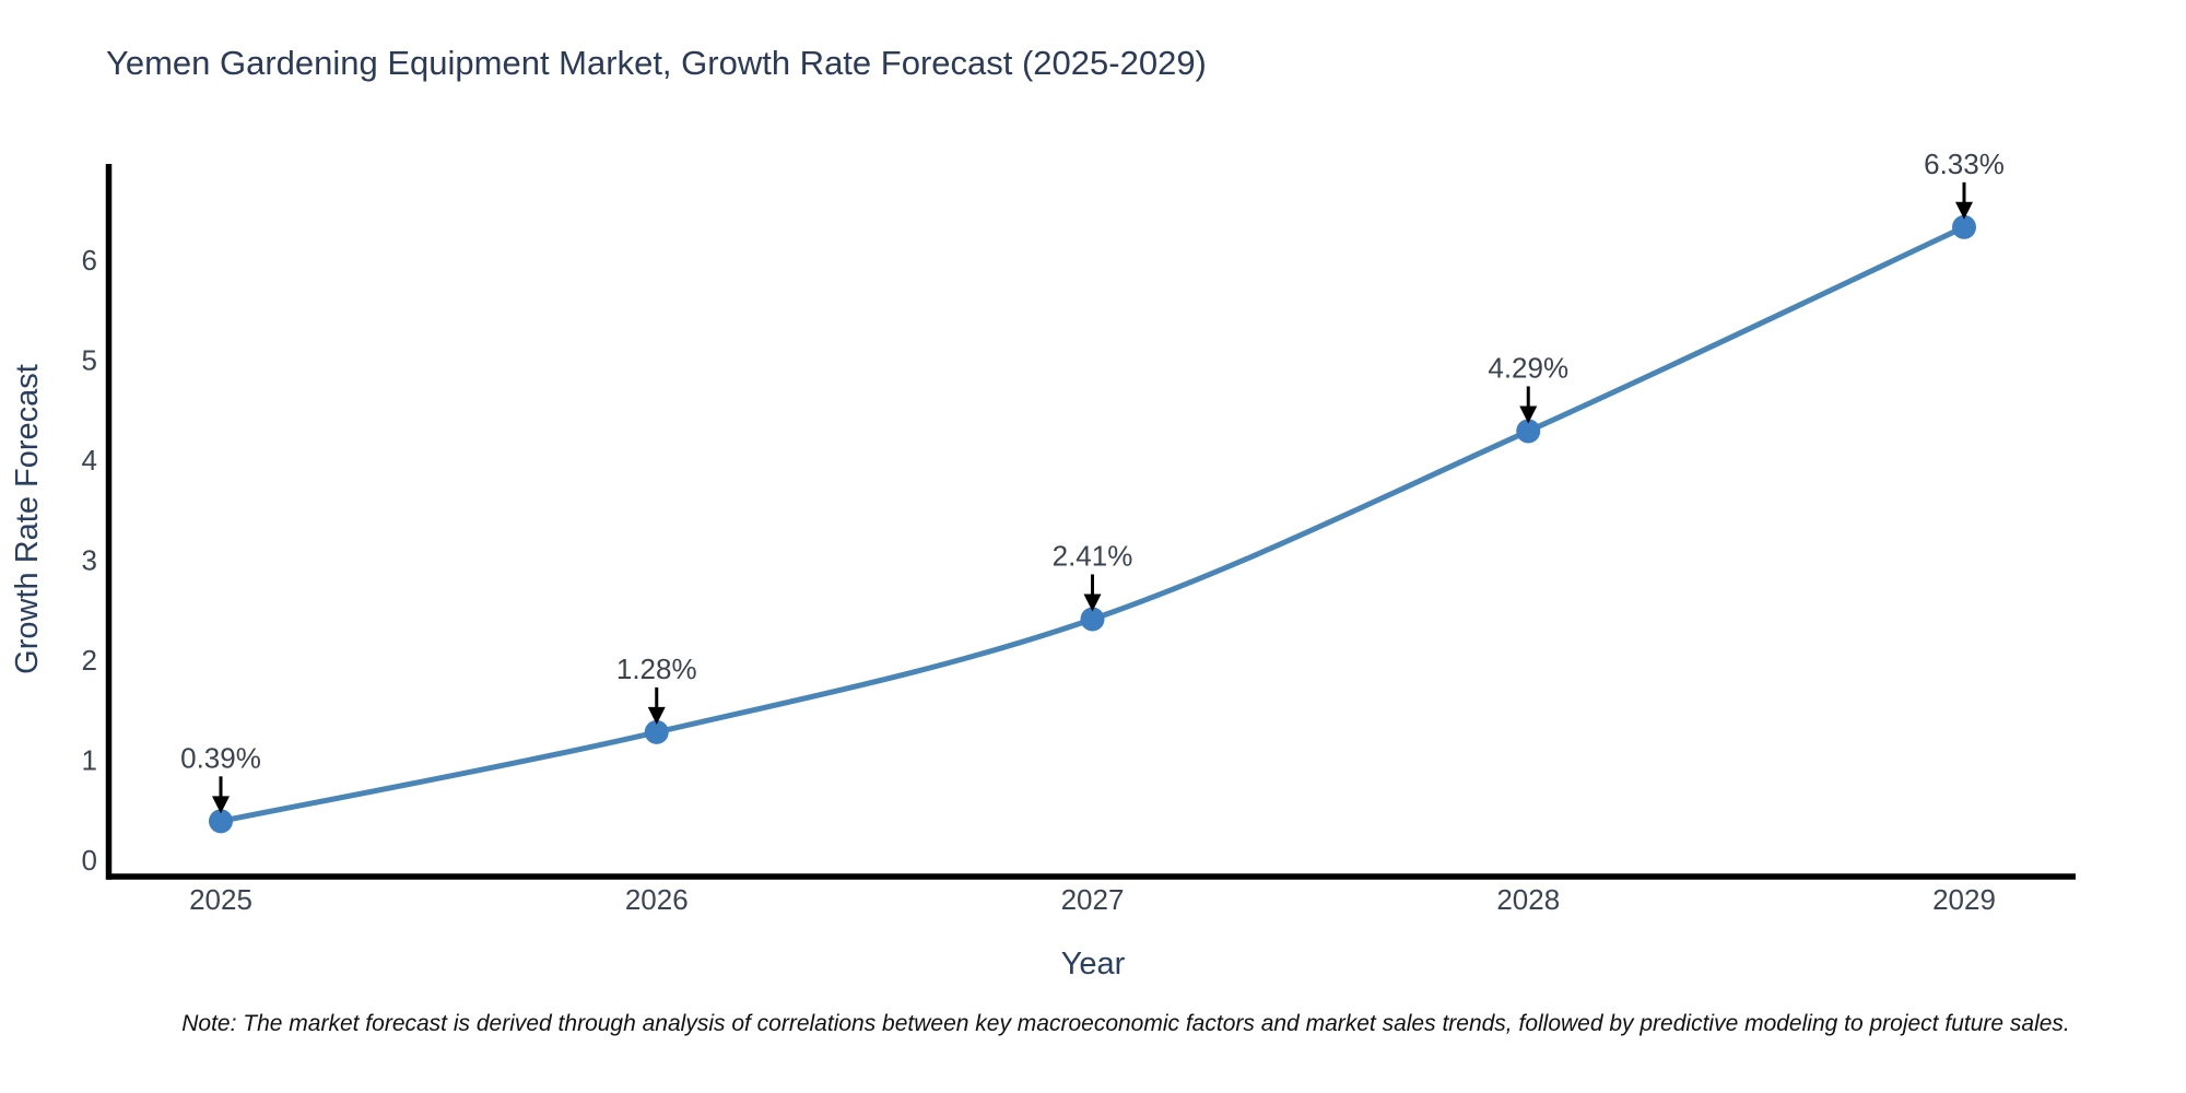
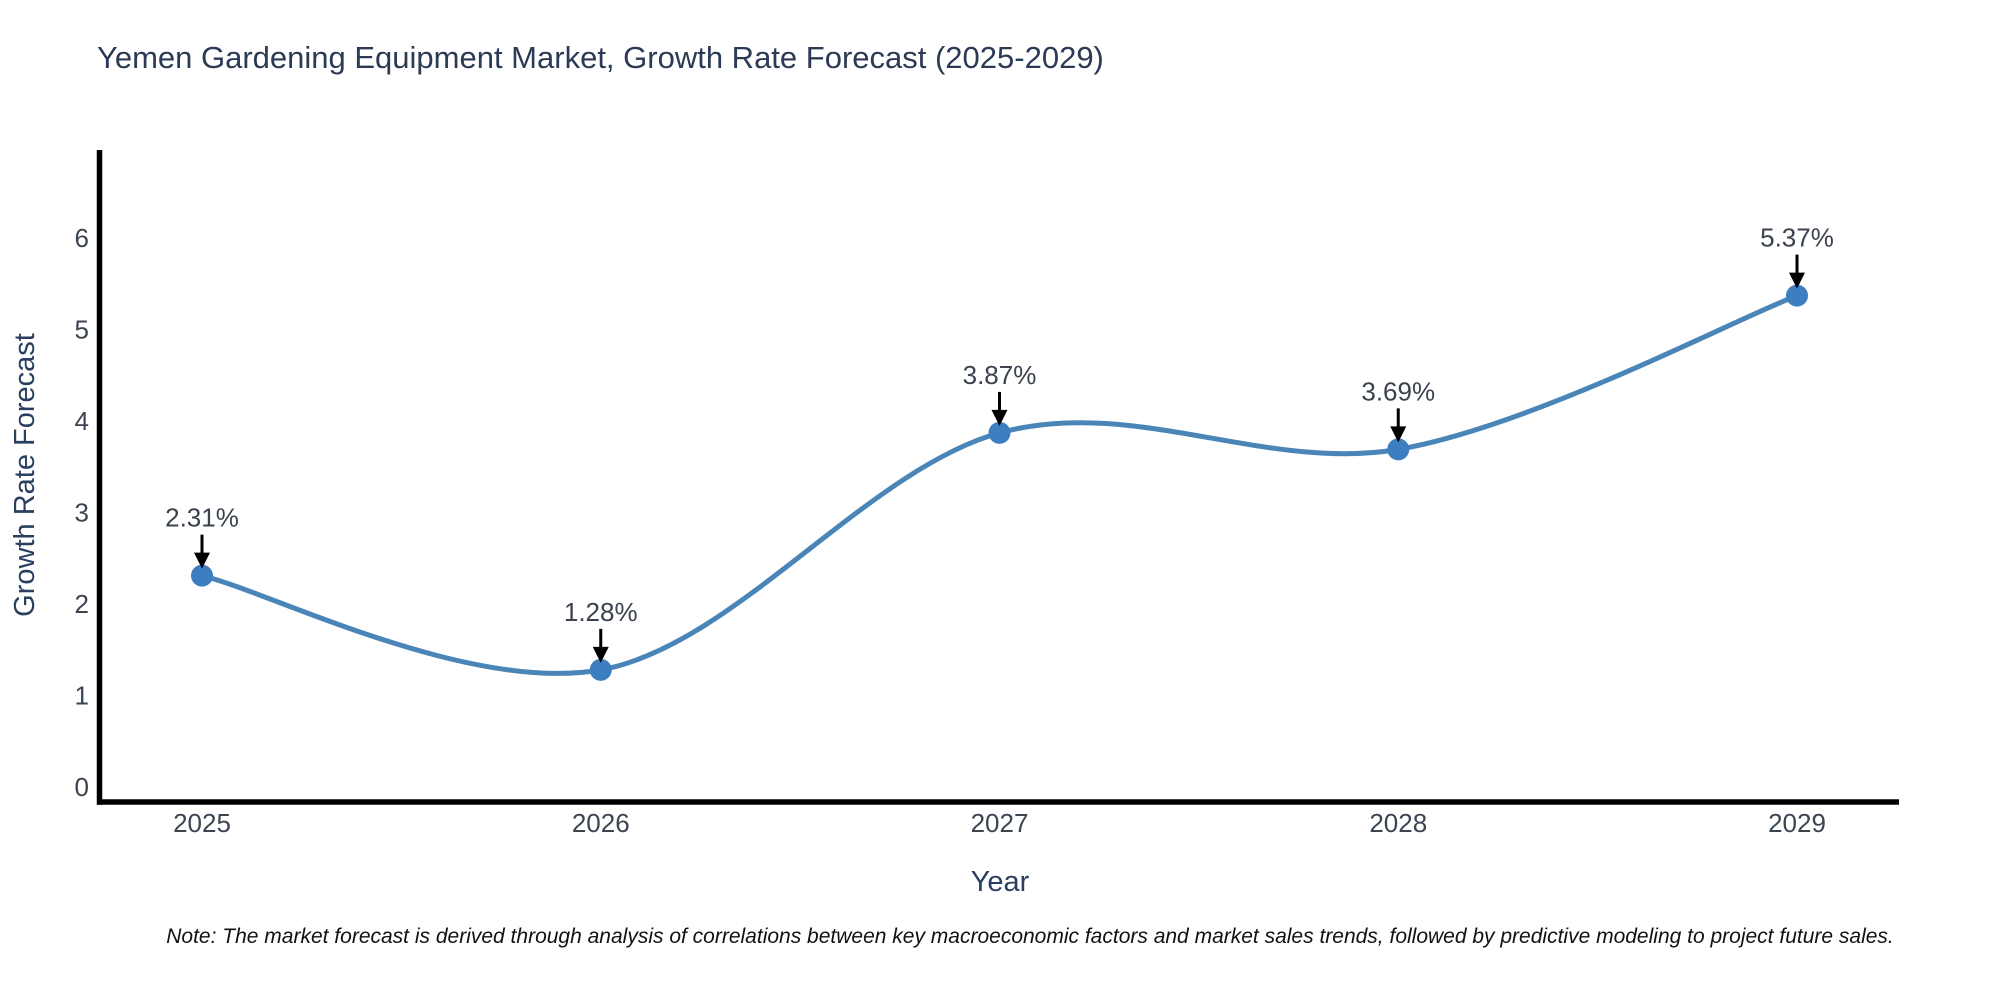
2025: 0.39% -> 2.31%
2027: 2.41% -> 3.87%
2028: 4.29% -> 3.69%
2029: 6.33% -> 5.37%
